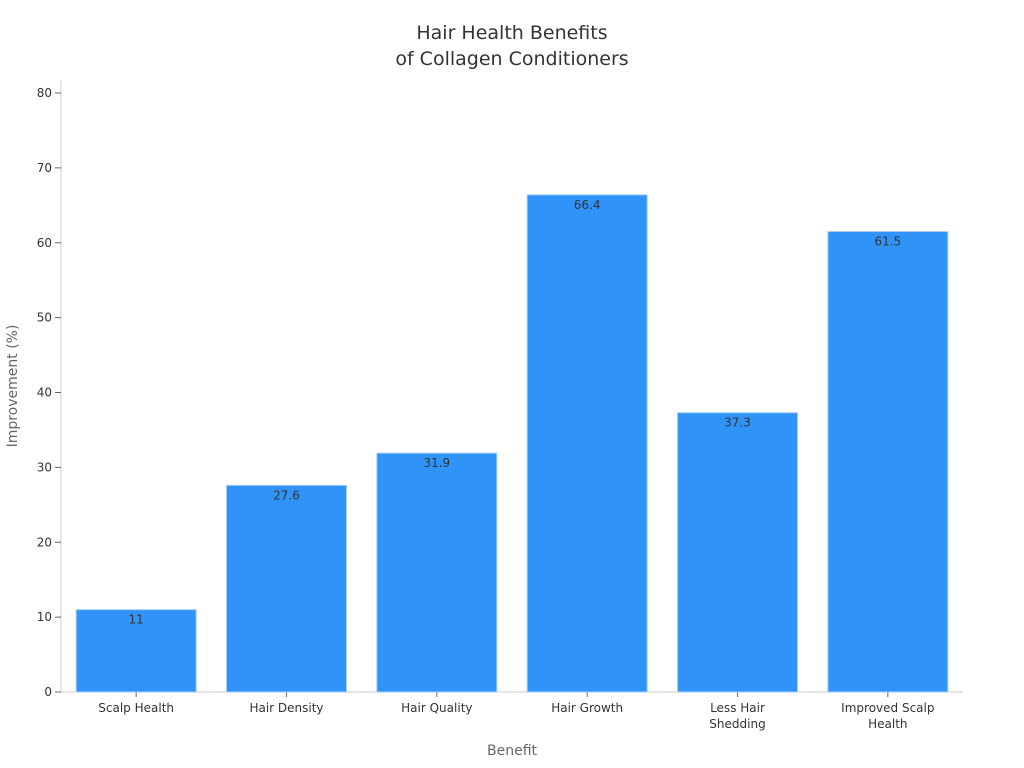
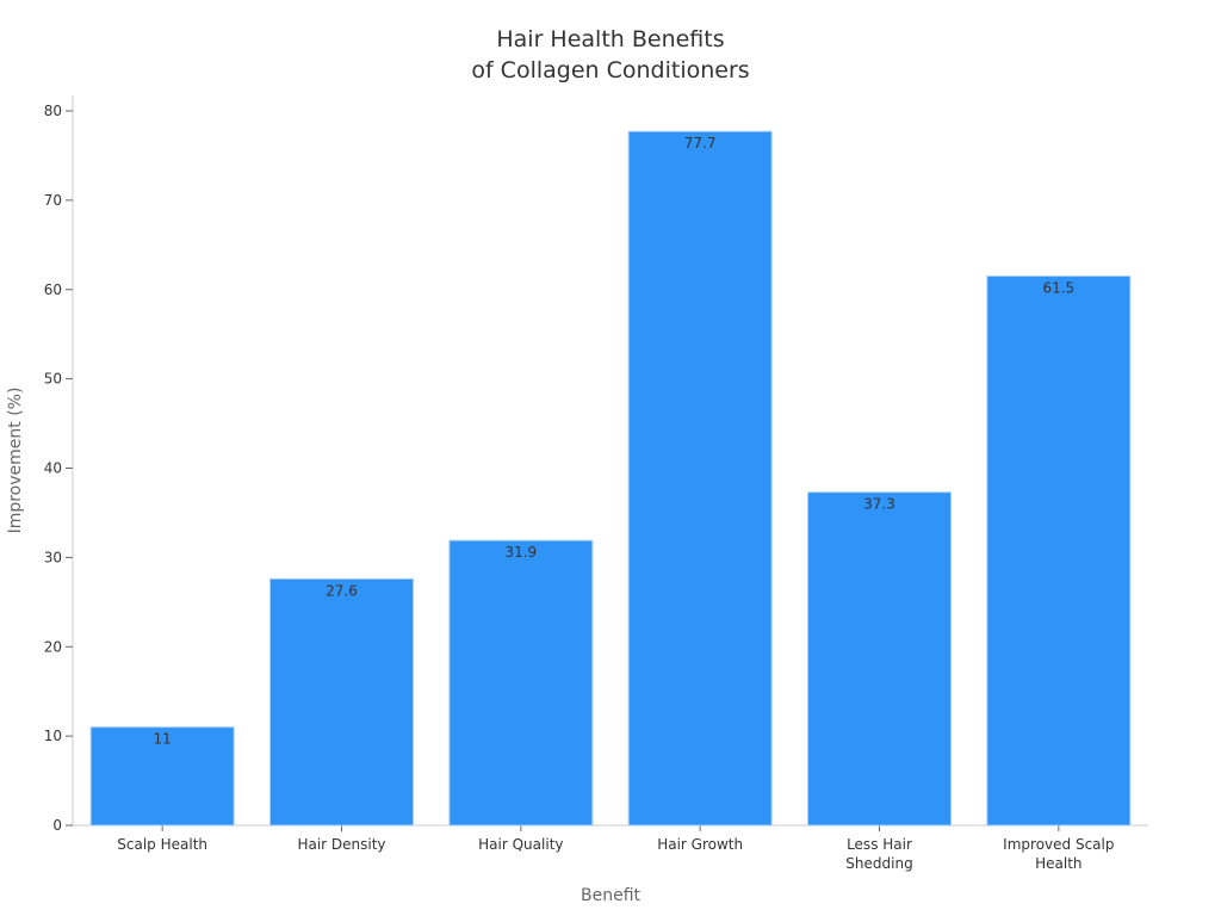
Hair Growth: 66.4 -> 77.7
